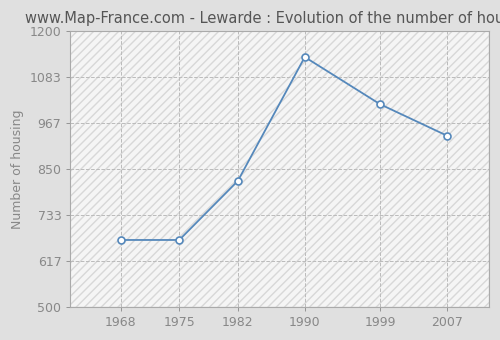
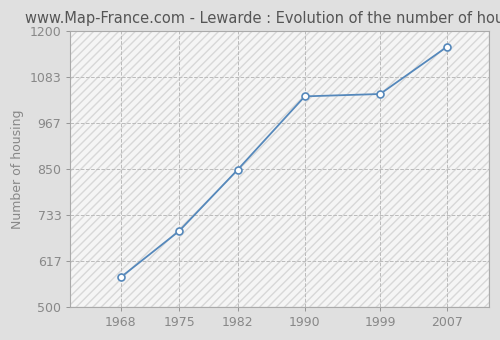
1968: 670 -> 575
1975: 670 -> 693
1982: 820 -> 849
1990: 1135 -> 1035
1999: 1015 -> 1041
2007: 935 -> 1161
